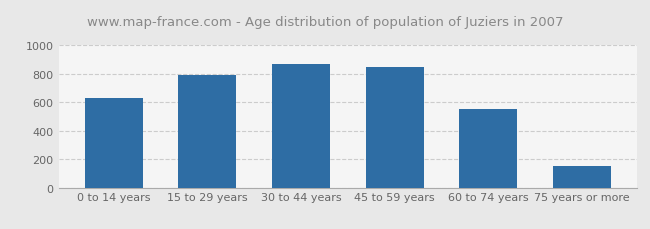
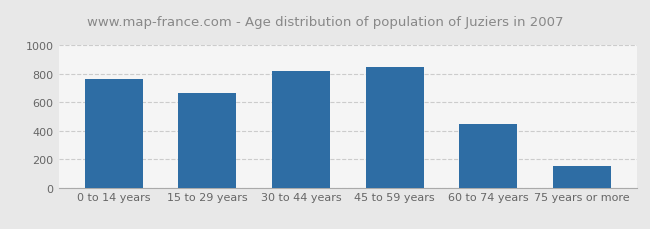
0 to 14 years: 630 -> 760
15 to 29 years: 790 -> 660
30 to 44 years: 870 -> 820
60 to 74 years: 550 -> 440
